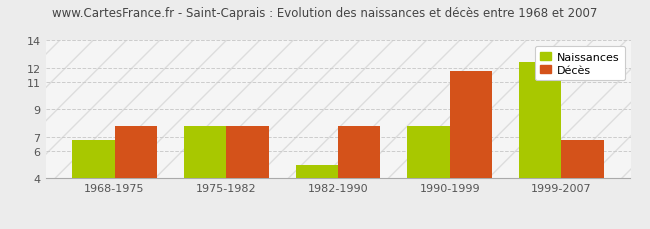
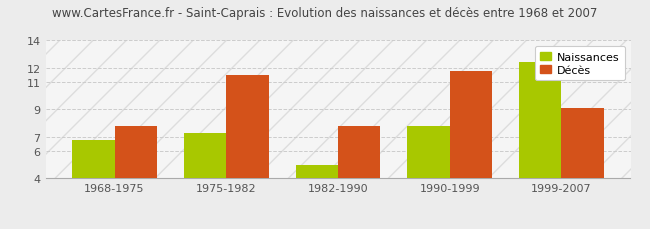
Naissances/1975-1982: 7.8 -> 7.3
Décès/1975-1982: 7.8 -> 11.5
Décès/1999-2007: 6.8 -> 9.1
